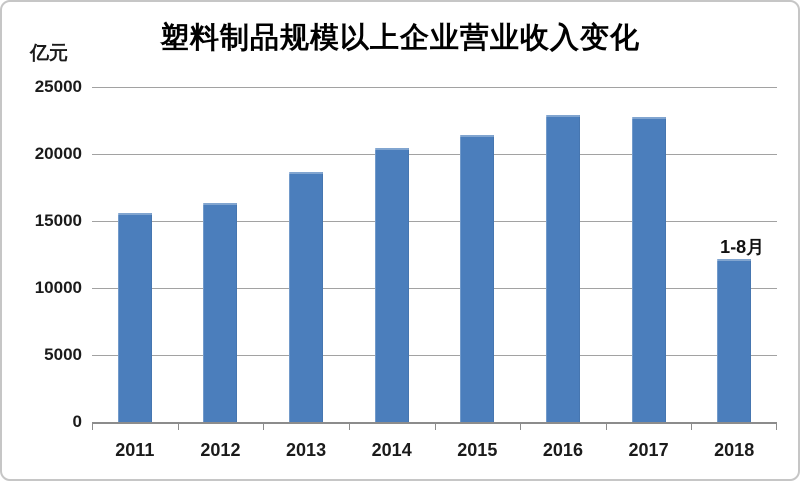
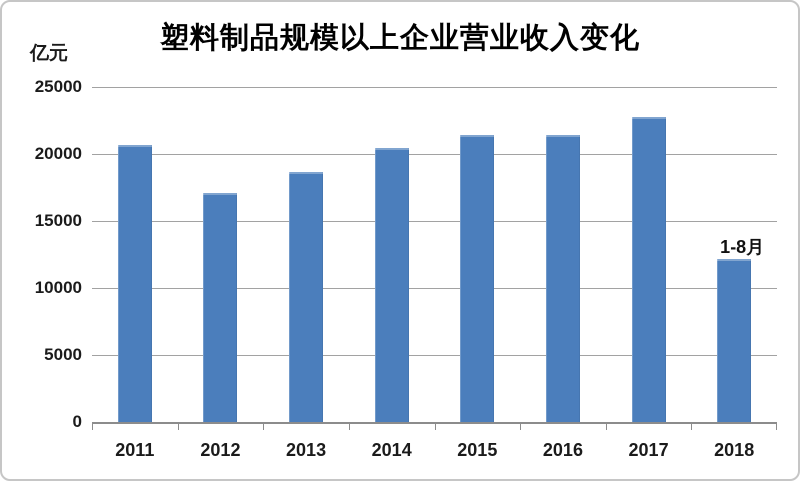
2011: 15600 -> 20700
2012: 16400 -> 17100
2016: 22900 -> 21400
